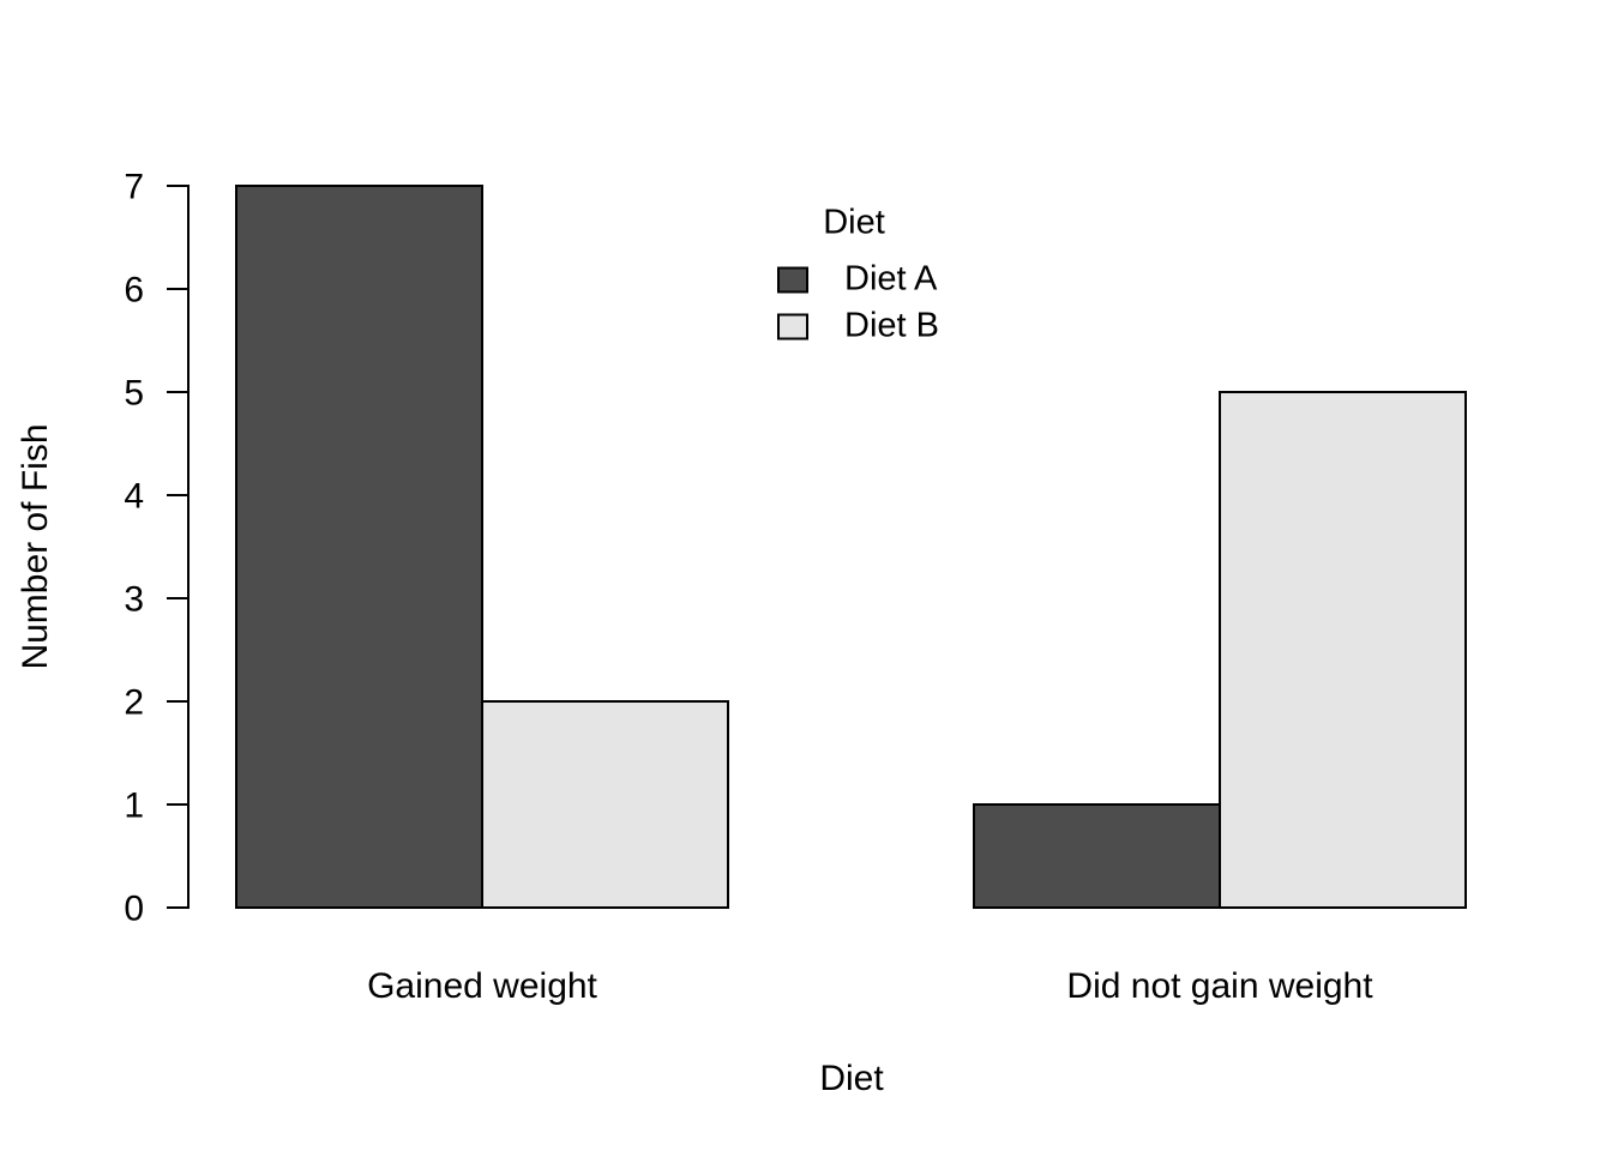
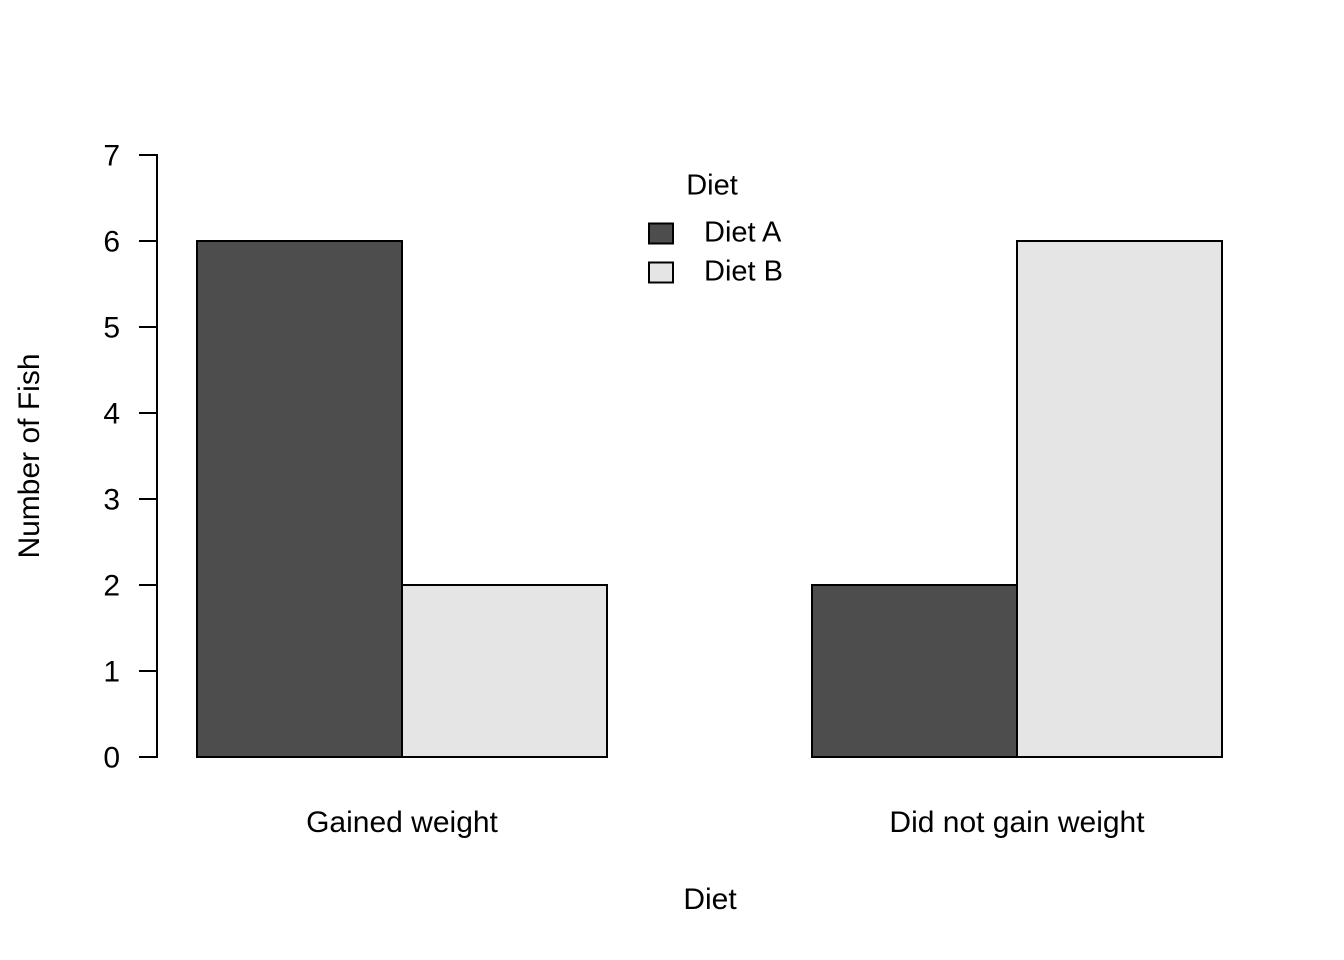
Diet A/Gained weight: 7 -> 6
Diet A/Did not gain weight: 1 -> 2
Diet B/Did not gain weight: 5 -> 6
